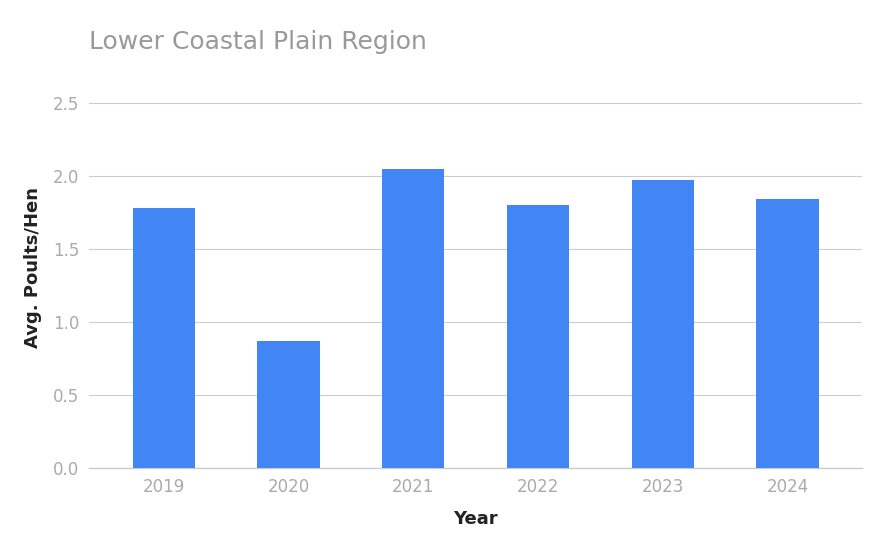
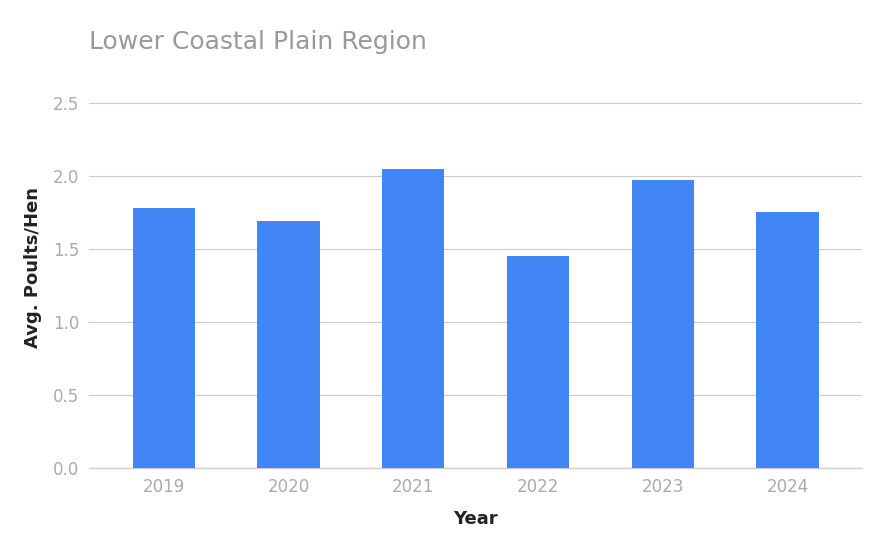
2020: 0.87 -> 1.69
2022: 1.80 -> 1.45
2024: 1.84 -> 1.75
